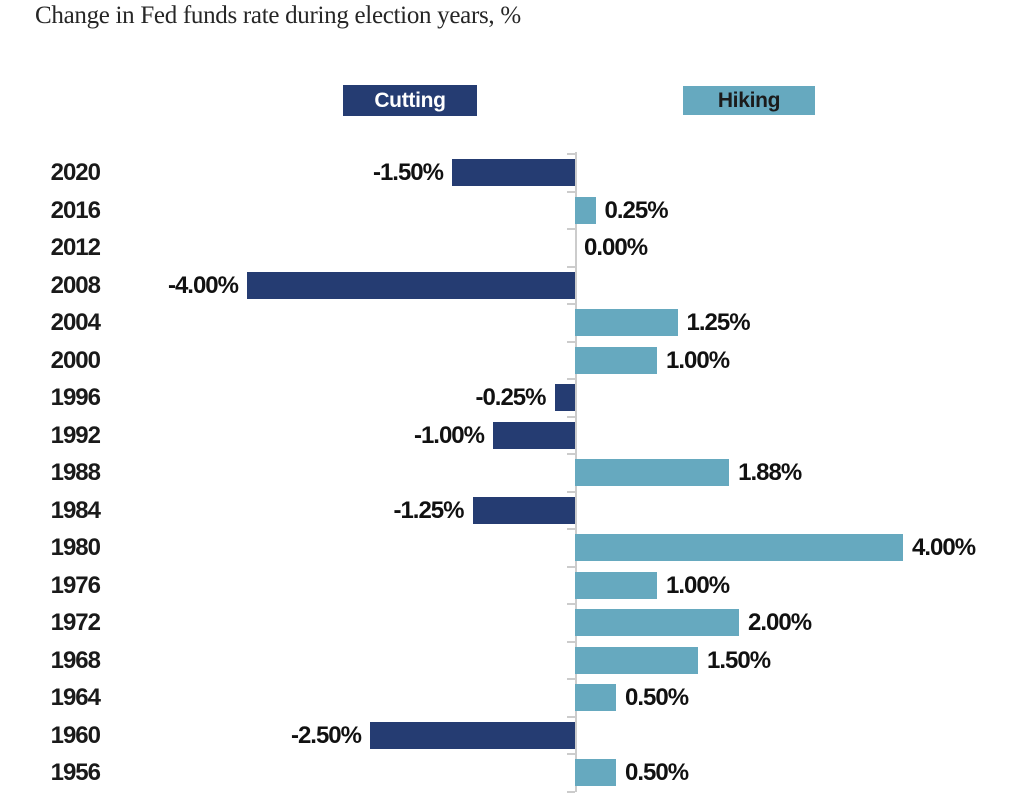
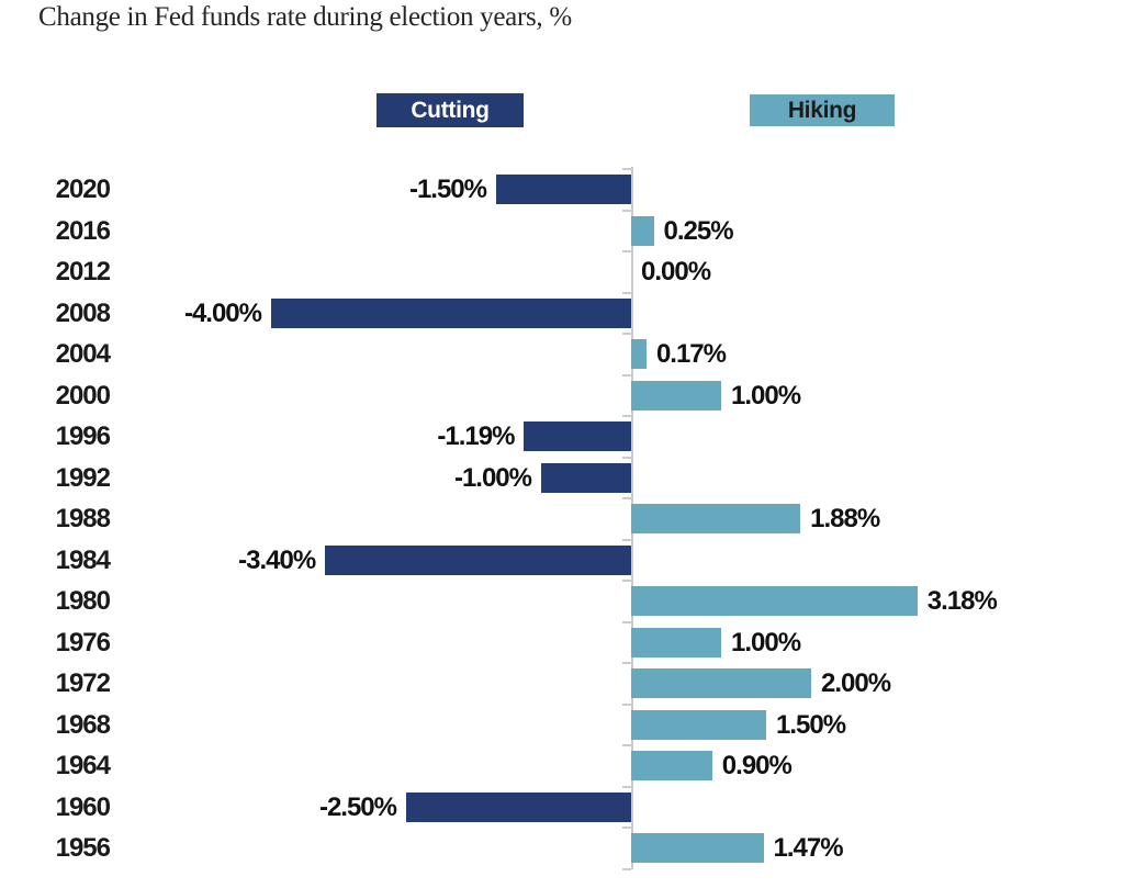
2004: 1.25% -> 0.17%
1996: -0.25% -> -1.19%
1984: -1.25% -> -3.40%
1980: 4.00% -> 3.18%
1964: 0.50% -> 0.90%
1956: 0.50% -> 1.47%
